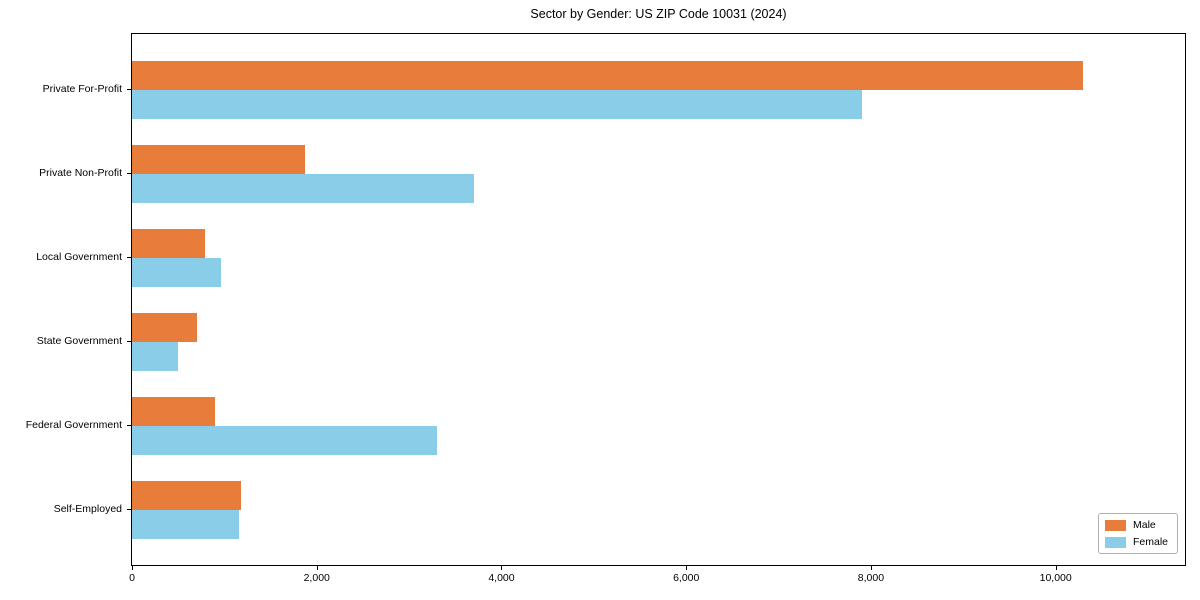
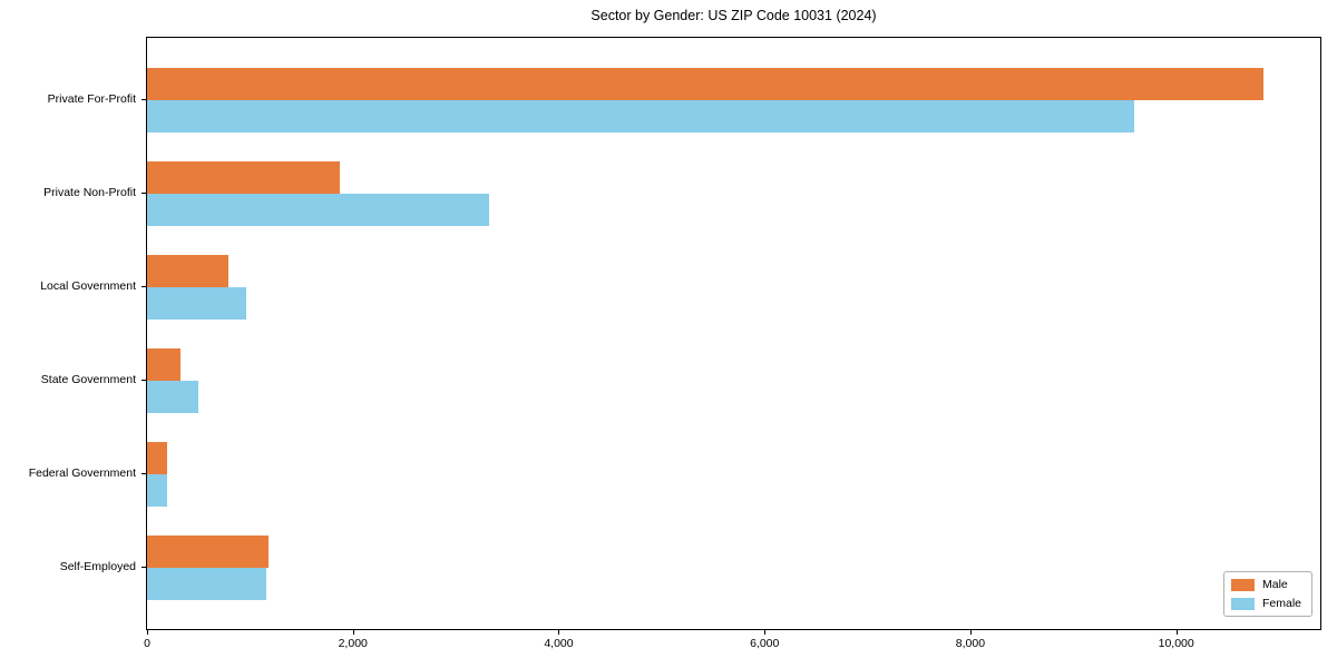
Male/Private For-Profit: 10300 -> 10800
Female/Private For-Profit: 7900 -> 9600
Female/Private Non-Profit: 3700 -> 3300
Male/State Government: 700 -> 300
Male/Federal Government: 900 -> 200
Female/Federal Government: 3300 -> 200
